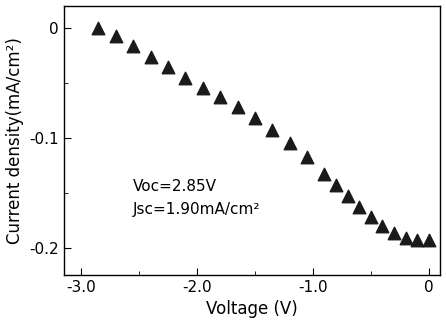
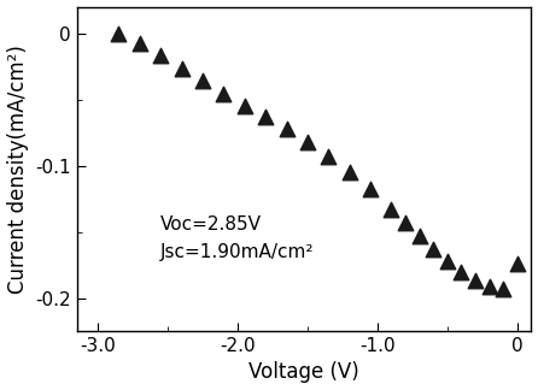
0: -0.193 -> -0.174
